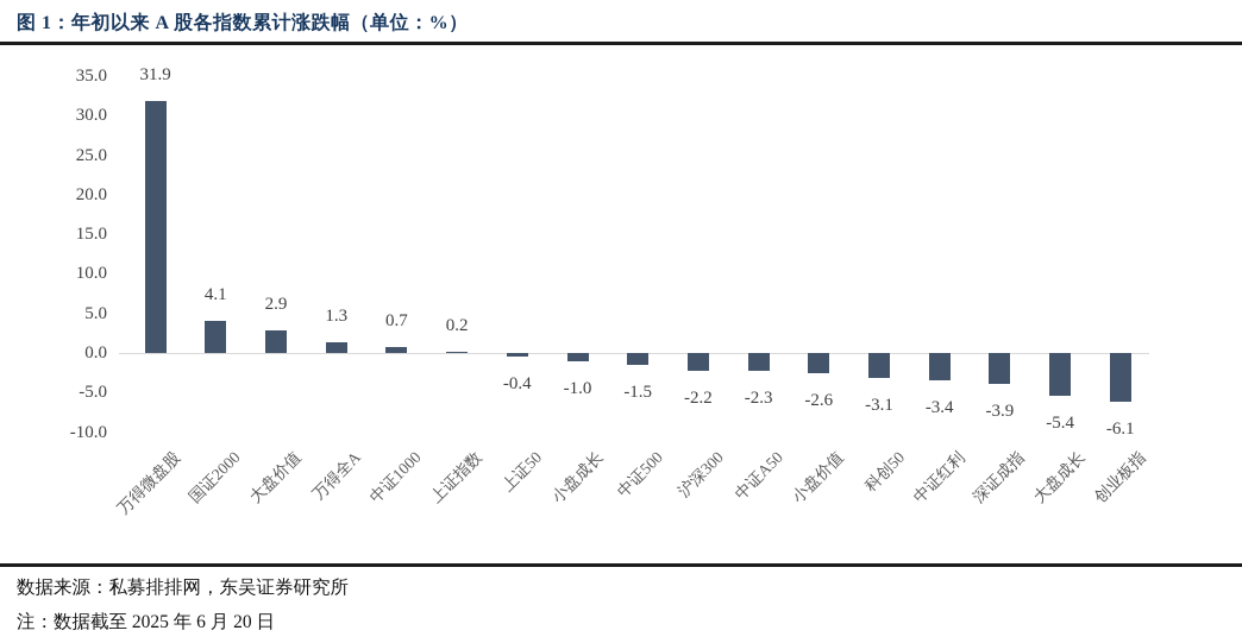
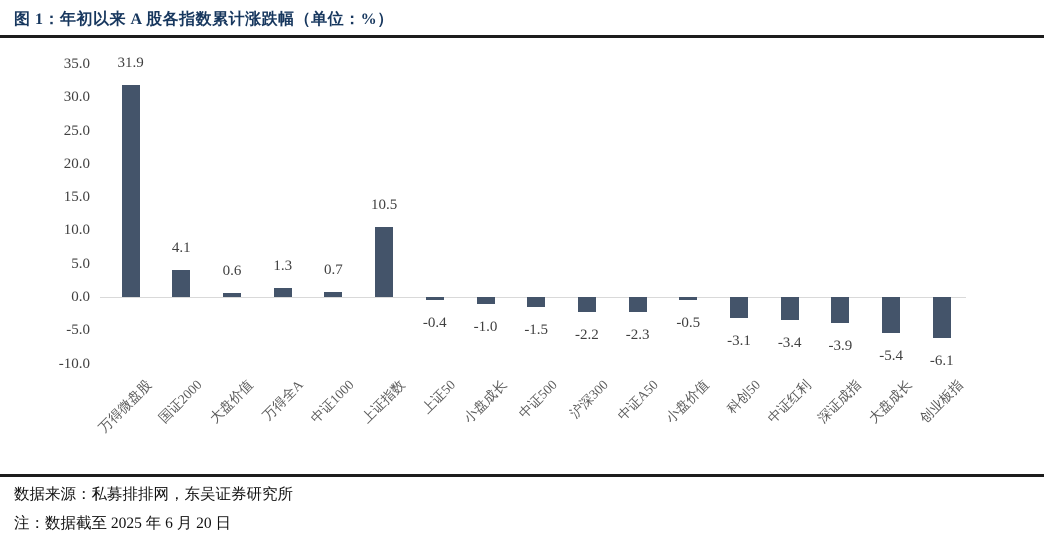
大盘价值: 2.9 -> 0.6
上证指数: 0.2 -> 10.5
小盘价值: -2.6 -> -0.5
